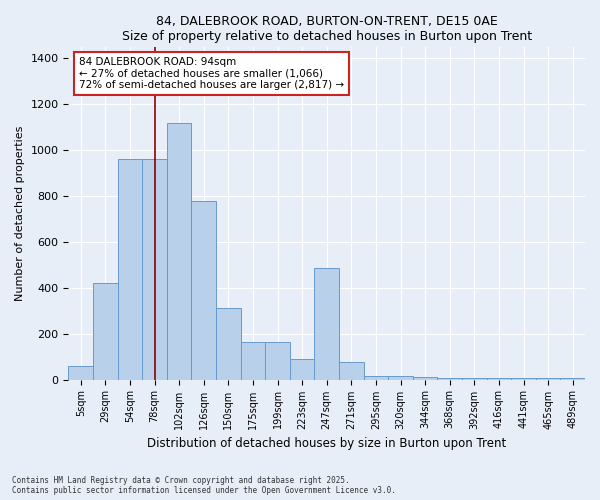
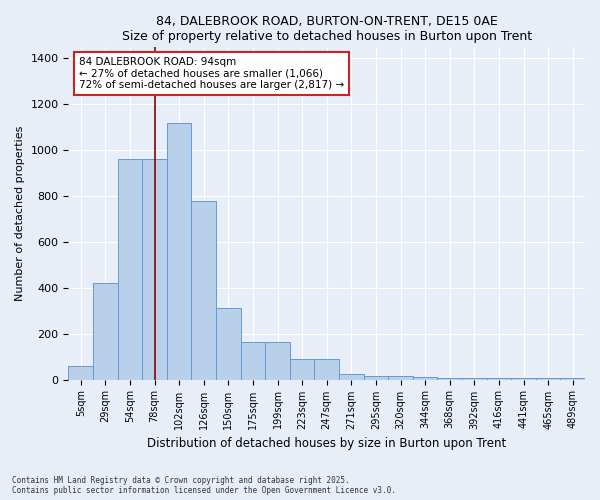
247sqm: 485 -> 90
271sqm: 75 -> 25
